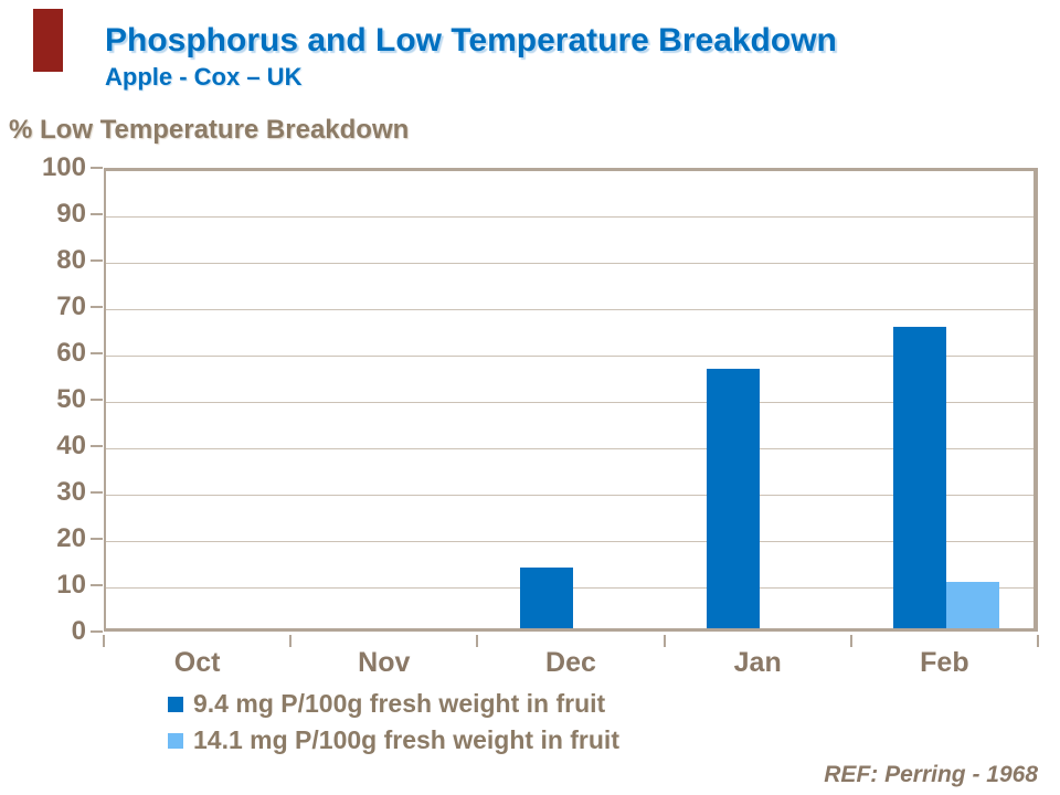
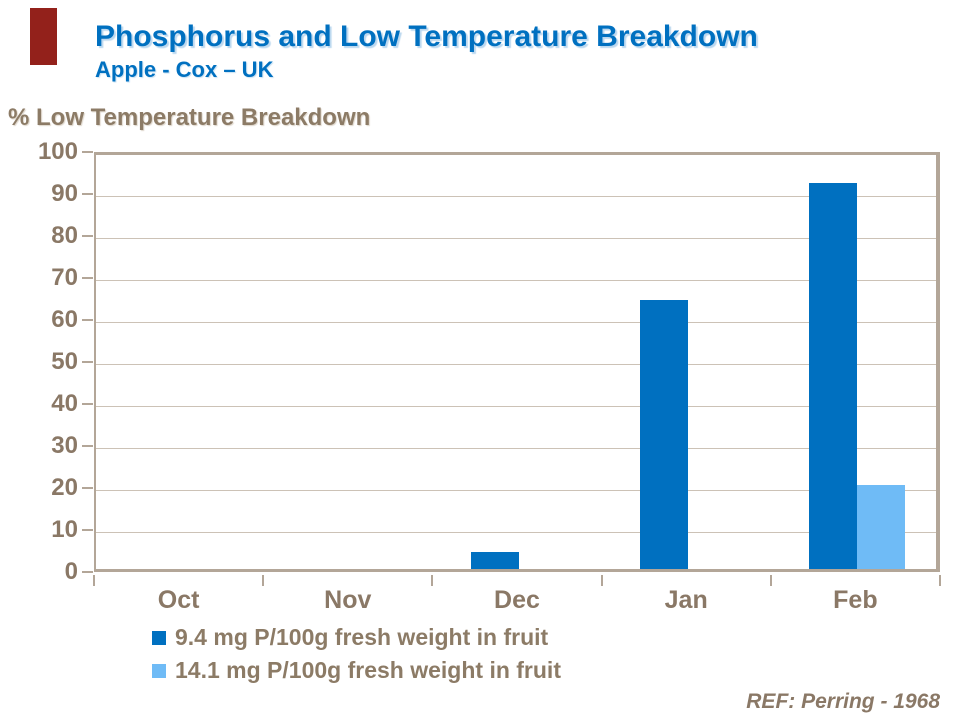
9.4 mg P/100g fresh weight in fruit/Dec: 13 -> 4
9.4 mg P/100g fresh weight in fruit/Jan: 56 -> 64
9.4 mg P/100g fresh weight in fruit/Feb: 65 -> 92
14.1 mg P/100g fresh weight in fruit/Feb: 10 -> 20
